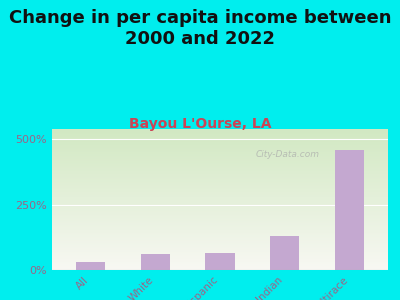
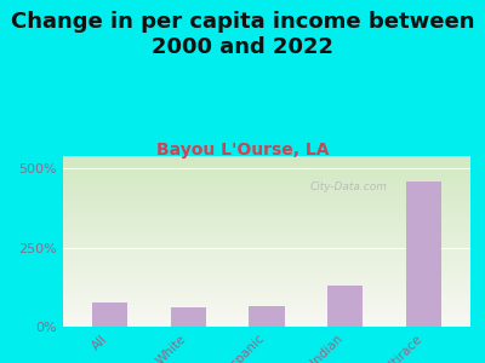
All: 30% -> 75%
